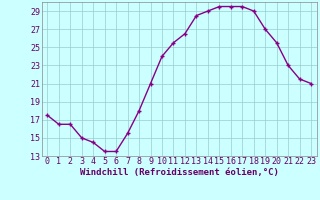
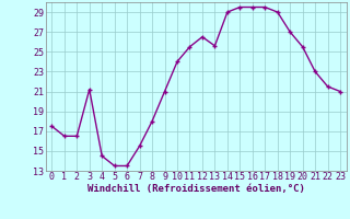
3: 15.0 -> 21.2
13: 28.5 -> 25.6
